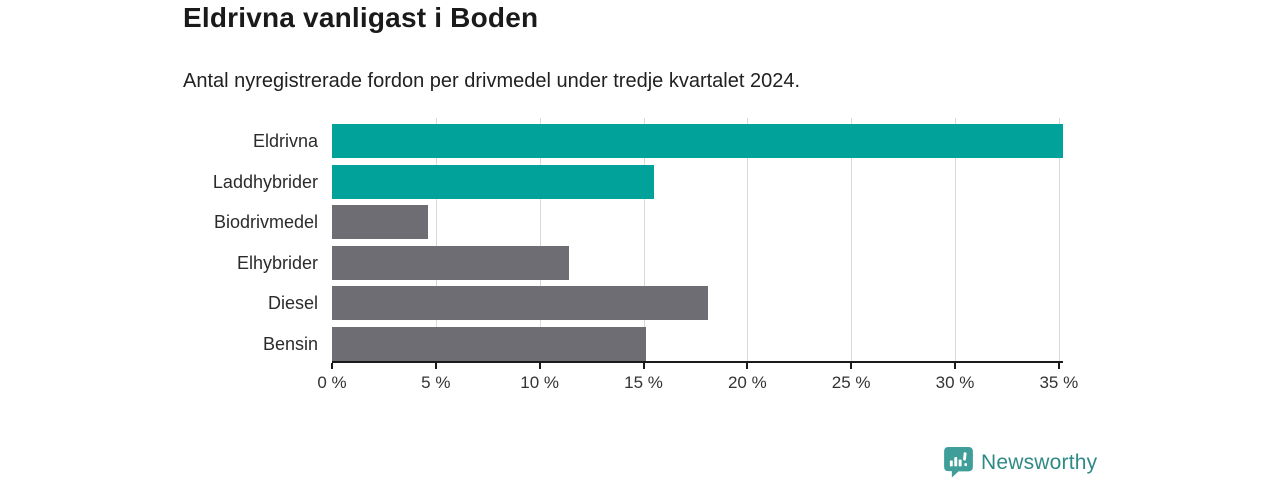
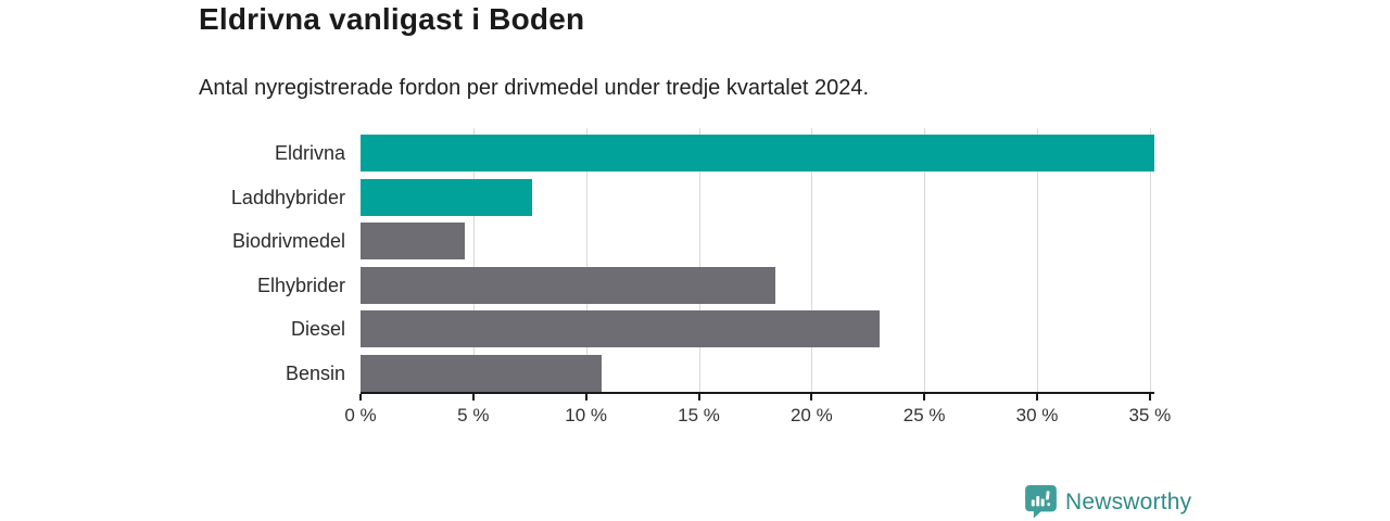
Laddhybrider: 15.5% -> 7.6%
Elhybrider: 11.4% -> 18.4%
Diesel: 18.1% -> 23.0%
Bensin: 15.1% -> 10.7%
